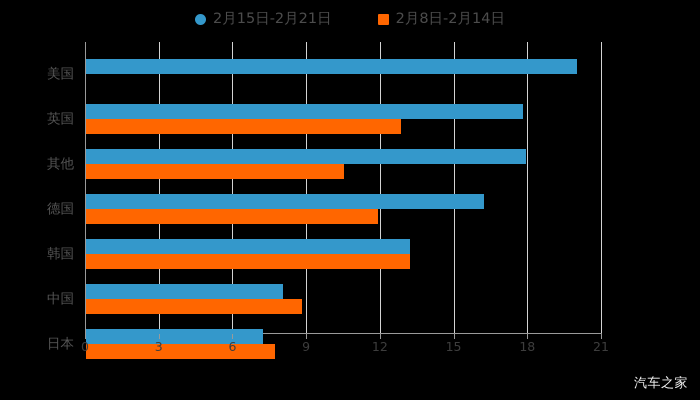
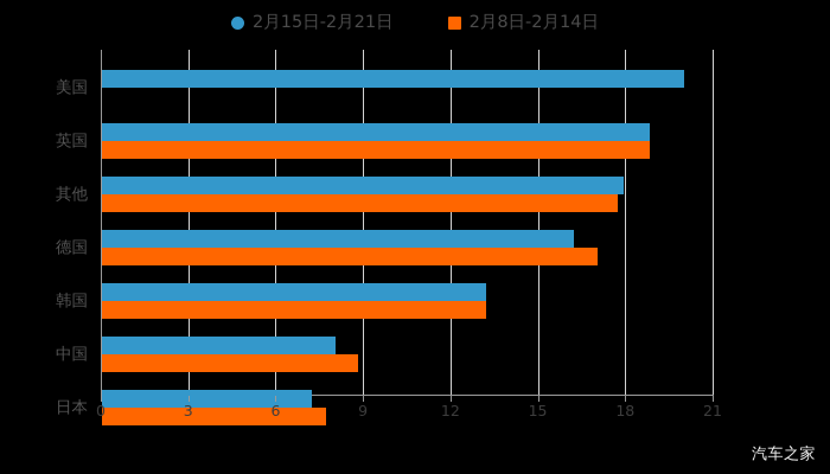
2月15日-2月21日/英国: 17.8 -> 18.8
2月8日-2月14日/英国: 12.8 -> 18.8
2月8日-2月14日/其他: 10.5 -> 17.7
2月8日-2月14日/德国: 11.9 -> 17.0
